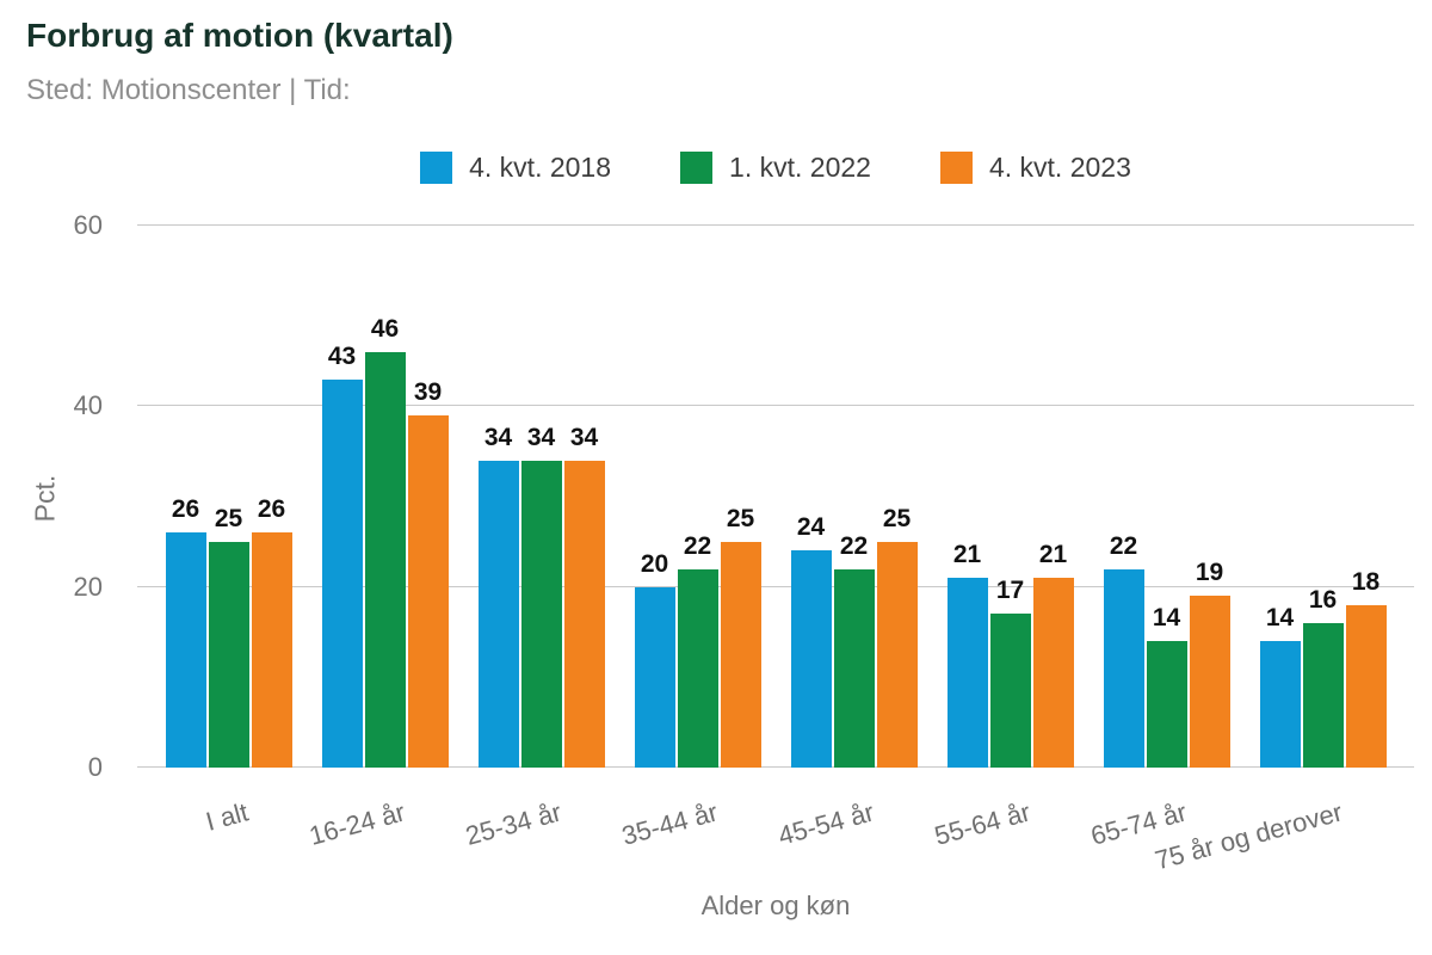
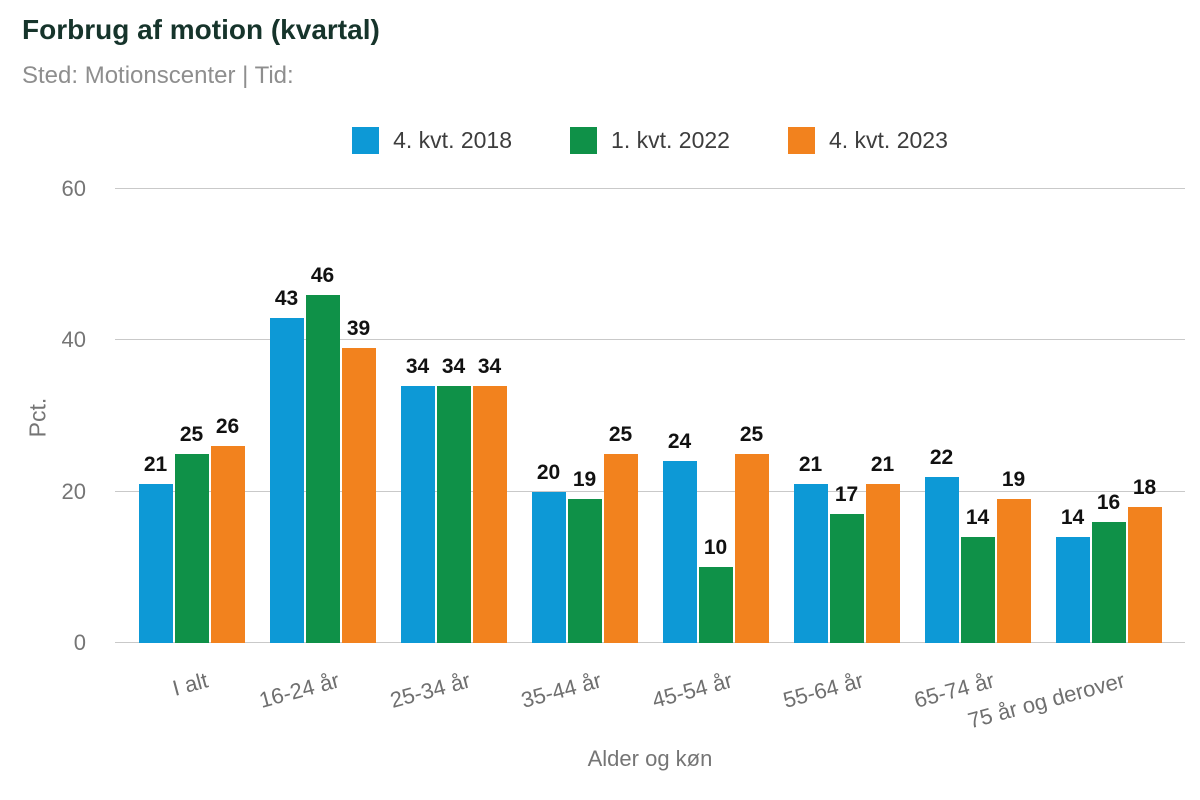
4. kvt. 2018/I alt: 26 -> 21
1. kvt. 2022/35-44 år: 22 -> 19
1. kvt. 2022/45-54 år: 22 -> 10
